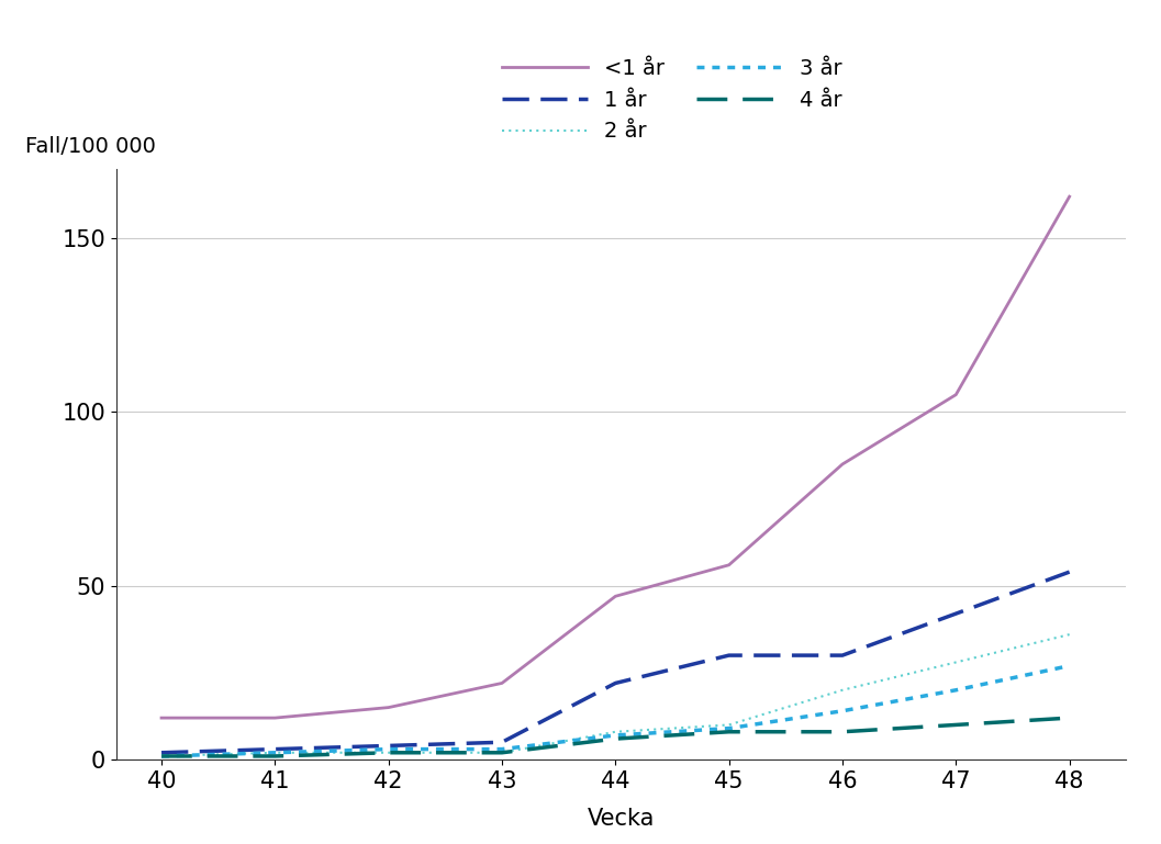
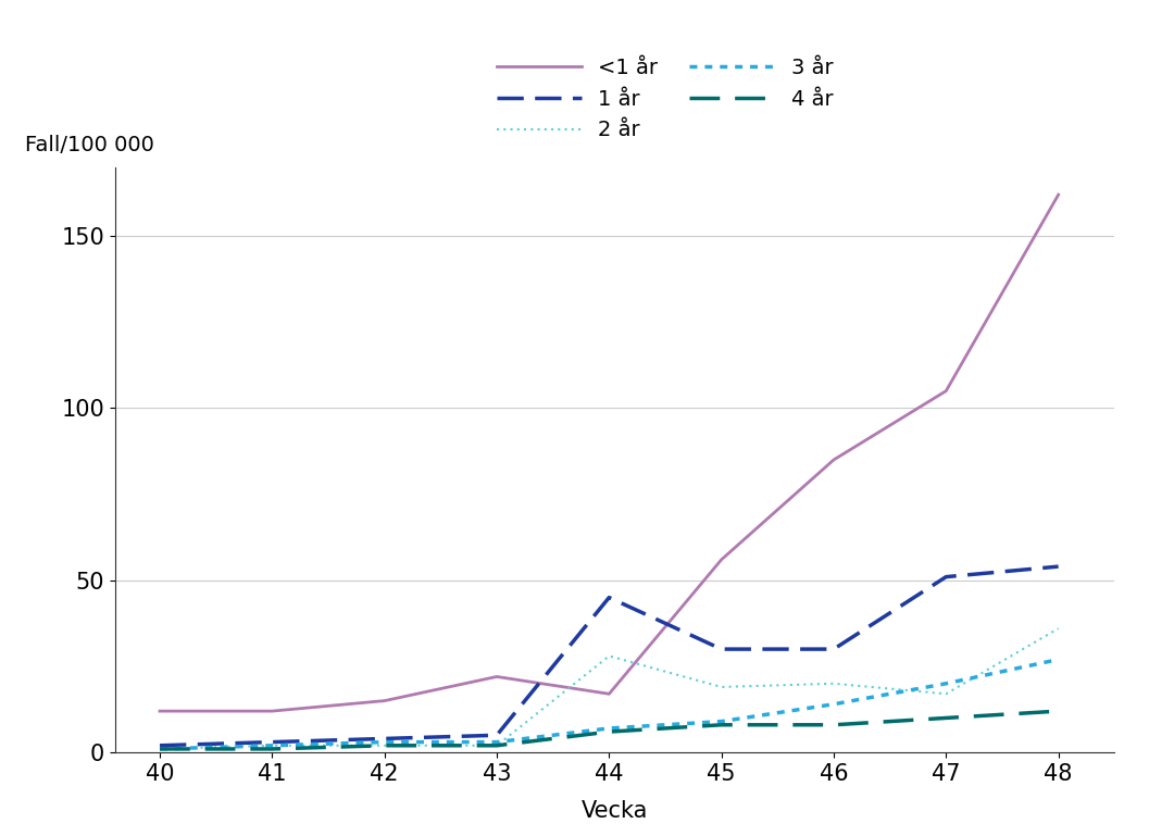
<1 år/44: 47 -> 17
1 år/44: 22 -> 45
2 år/44: 8 -> 28
2 år/45: 10 -> 19
1 år/47: 42 -> 51
2 år/47: 28 -> 17
